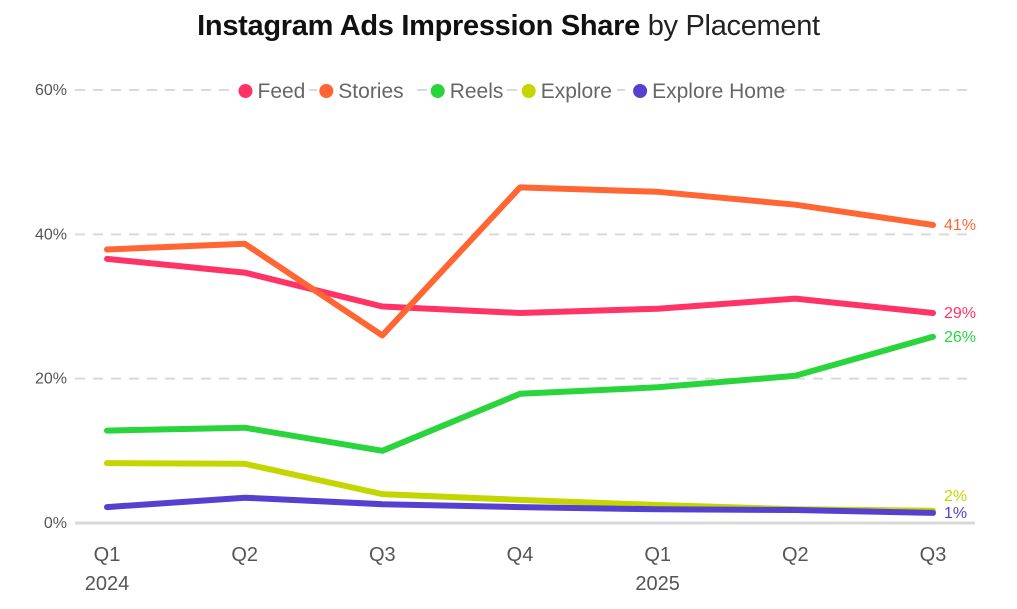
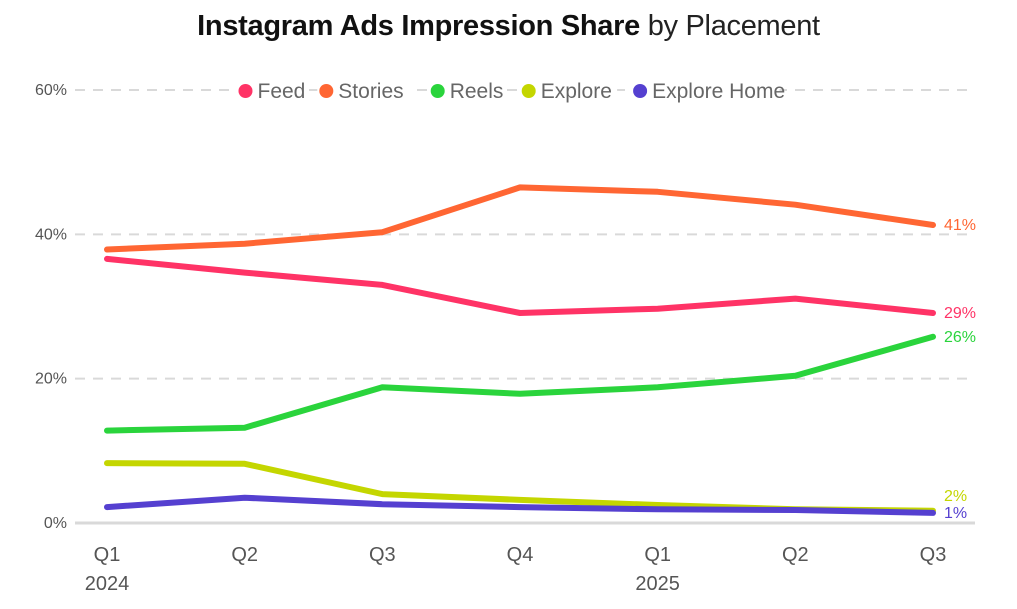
Feed/Q3 2024: 30% -> 33%
Stories/Q3 2024: 26% -> 40%
Reels/Q3 2024: 10% -> 19%
